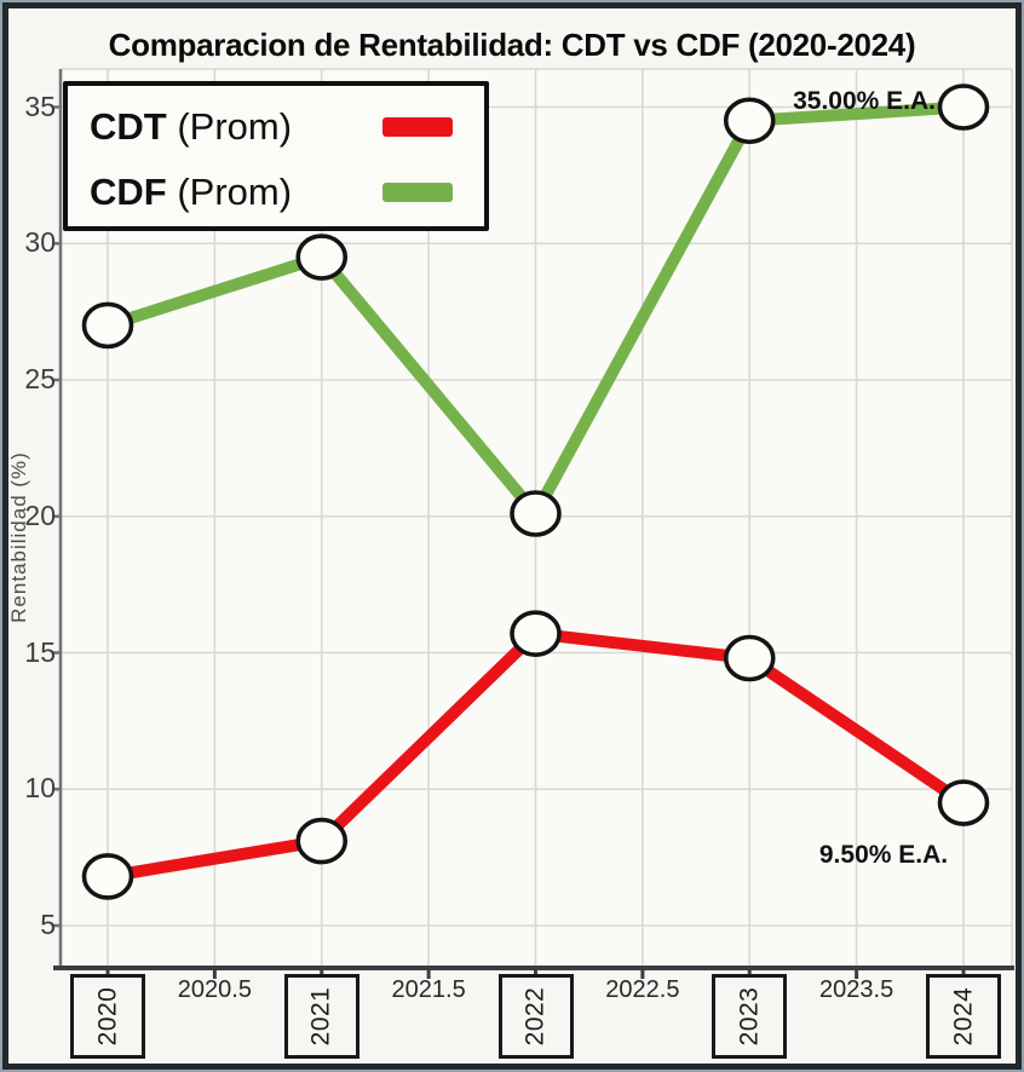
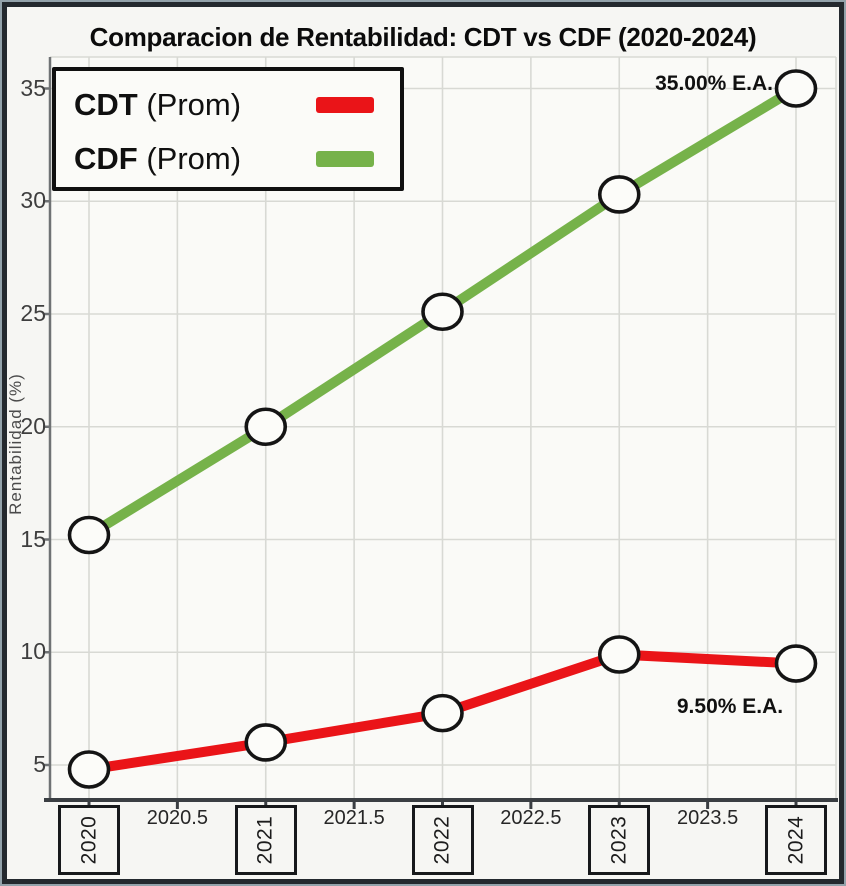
CDT (Prom)/2020: 6.8 -> 4.8
CDF (Prom)/2020: 27.0 -> 15.2
CDT (Prom)/2021: 8.1 -> 6.0
CDF (Prom)/2021: 29.5 -> 20.0
CDT (Prom)/2022: 15.7 -> 7.3
CDF (Prom)/2022: 20.1 -> 25.1
CDT (Prom)/2023: 14.8 -> 9.9
CDF (Prom)/2023: 34.5 -> 30.3
